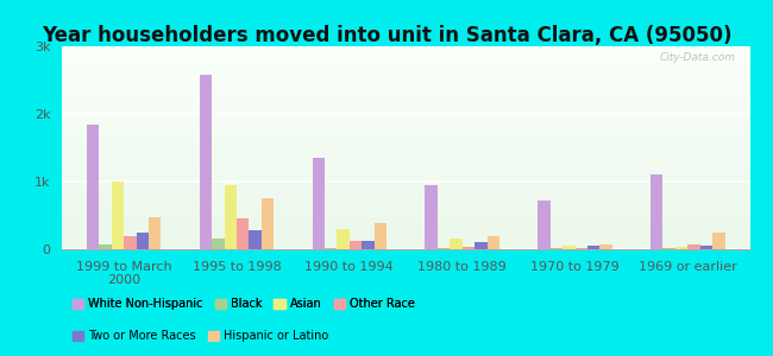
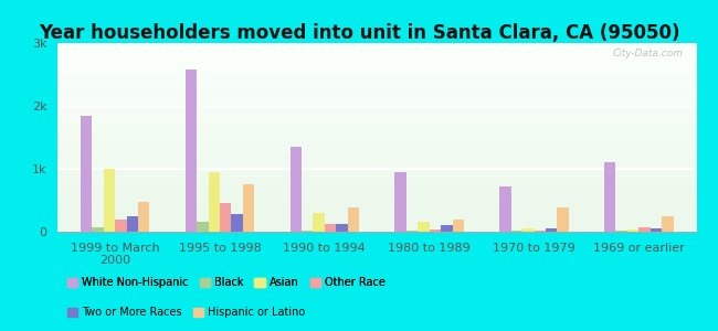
Hispanic or Latino/1970 to 1979: 0.08k -> 0.38k
